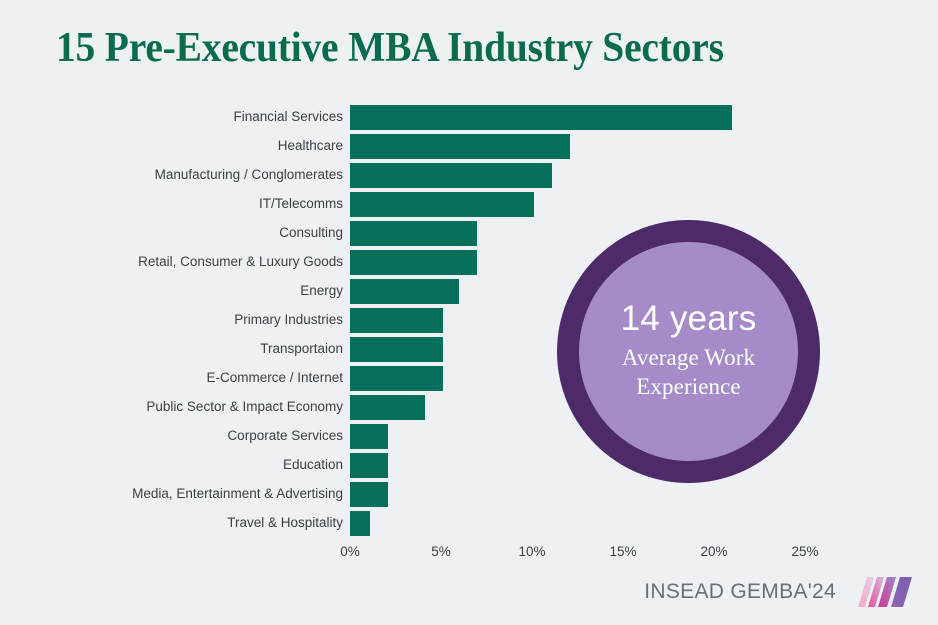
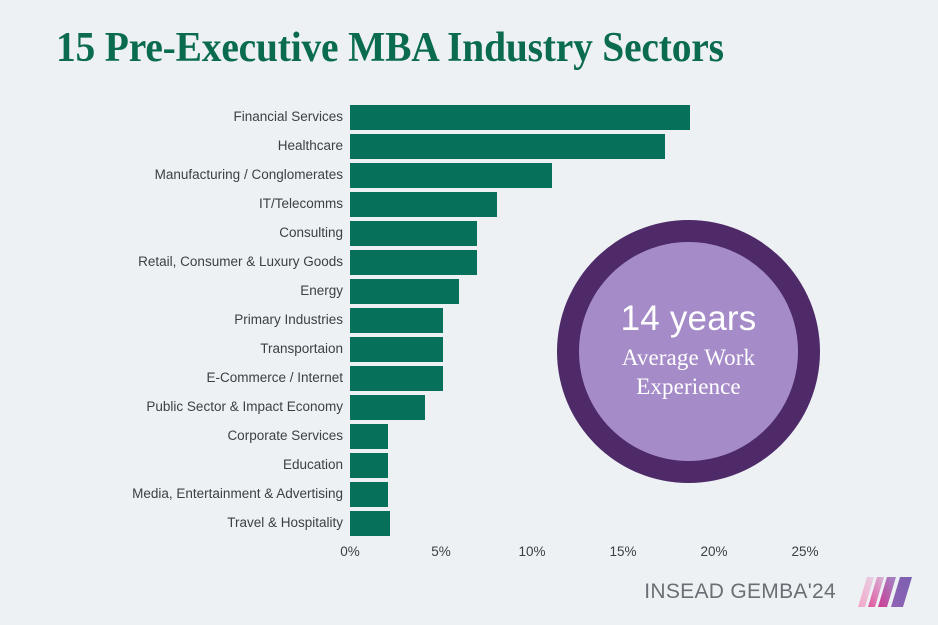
Financial Services: 21.0% -> 18.7%
Healthcare: 12.1% -> 17.3%
IT/Telecomms: 10.1% -> 8.1%
Travel & Hospitality: 1.1% -> 2.2%
